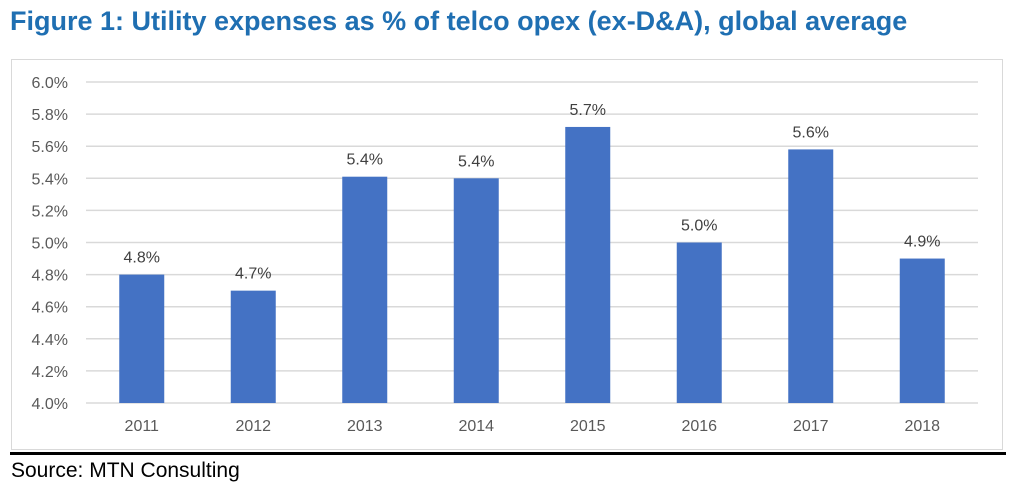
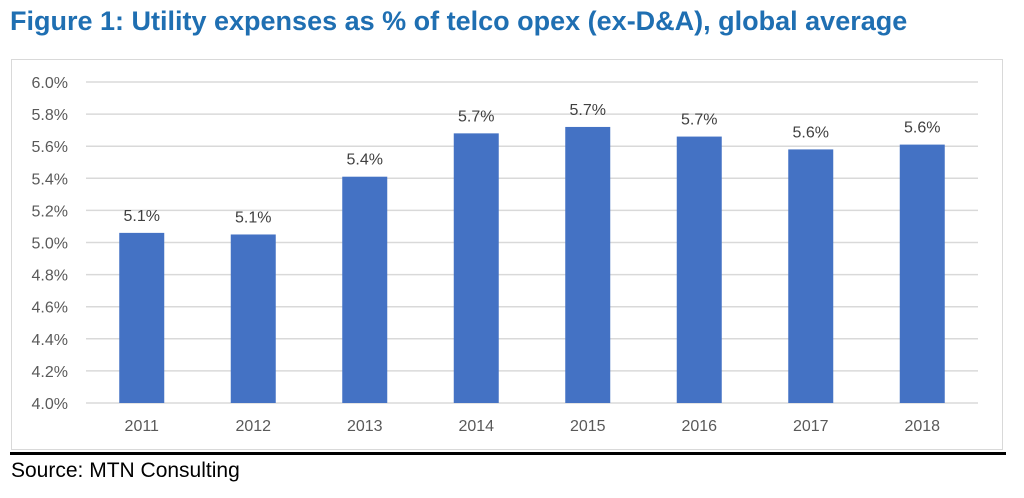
2011: 4.8% -> 5.1%
2012: 4.7% -> 5.1%
2014: 5.4% -> 5.7%
2016: 5.0% -> 5.7%
2018: 4.9% -> 5.6%
